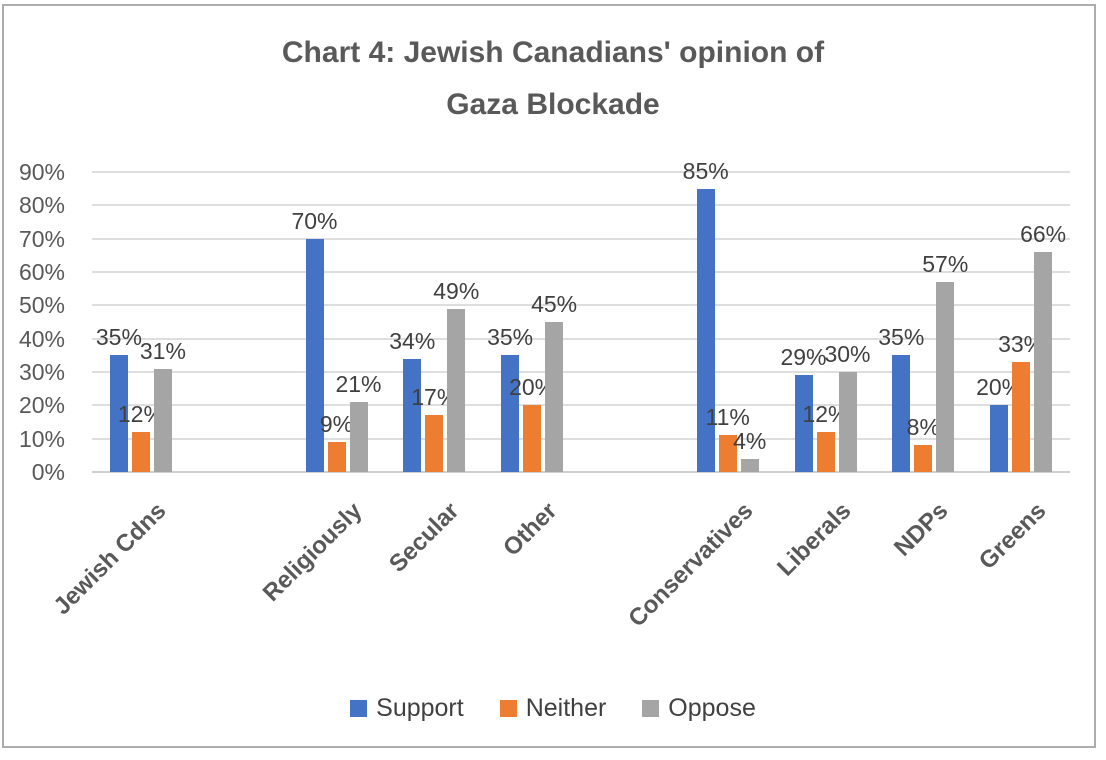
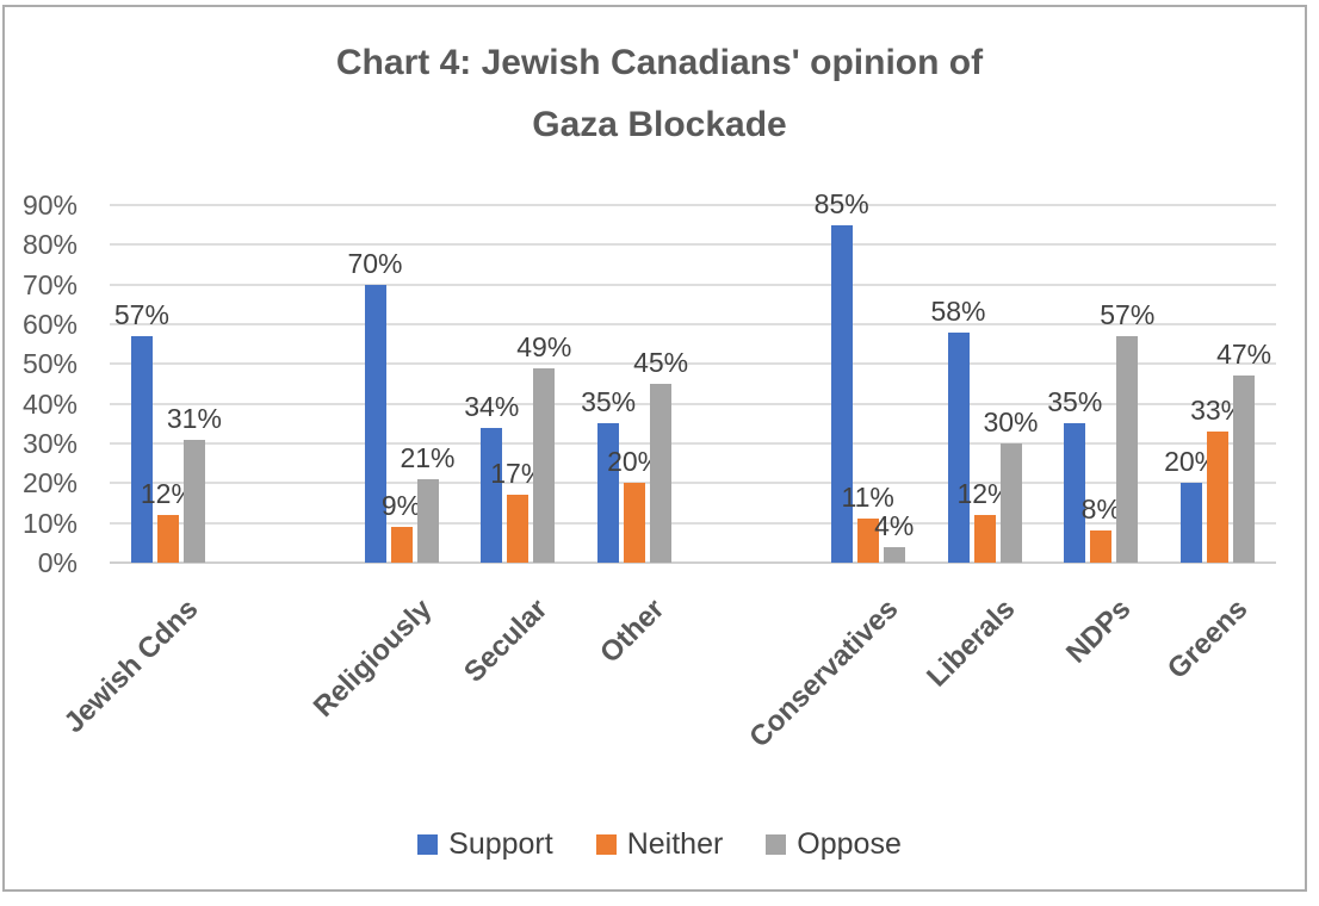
Support/Jewish Cdns: 35% -> 57%
Support/Liberals: 29% -> 58%
Oppose/Greens: 66% -> 47%
